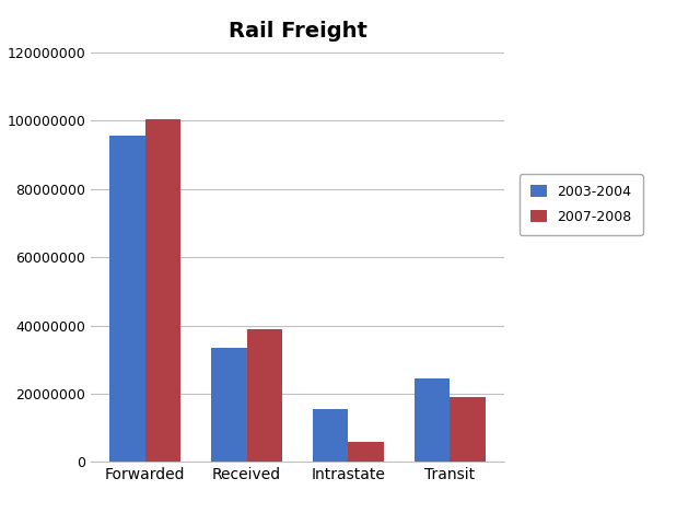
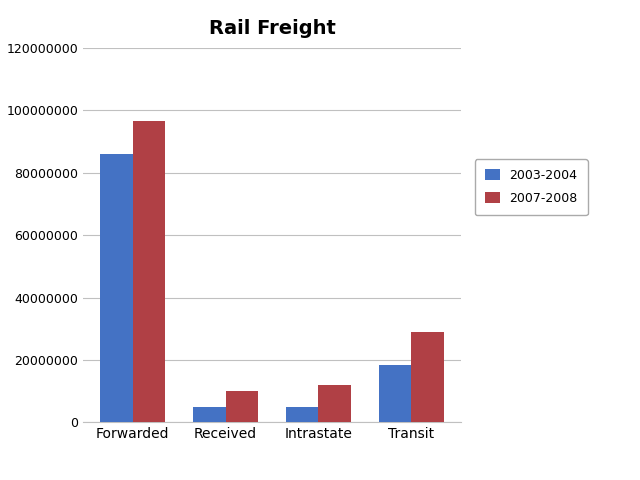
2003-2004/Forwarded: 95500000 -> 86000000
2007-2008/Forwarded: 100500000 -> 96500000
2003-2004/Received: 33500000 -> 5000000
2007-2008/Received: 39000000 -> 10000000
2003-2004/Intrastate: 15500000 -> 5000000
2007-2008/Intrastate: 6000000 -> 12000000
2003-2004/Transit: 24500000 -> 18500000
2007-2008/Transit: 19000000 -> 29000000
